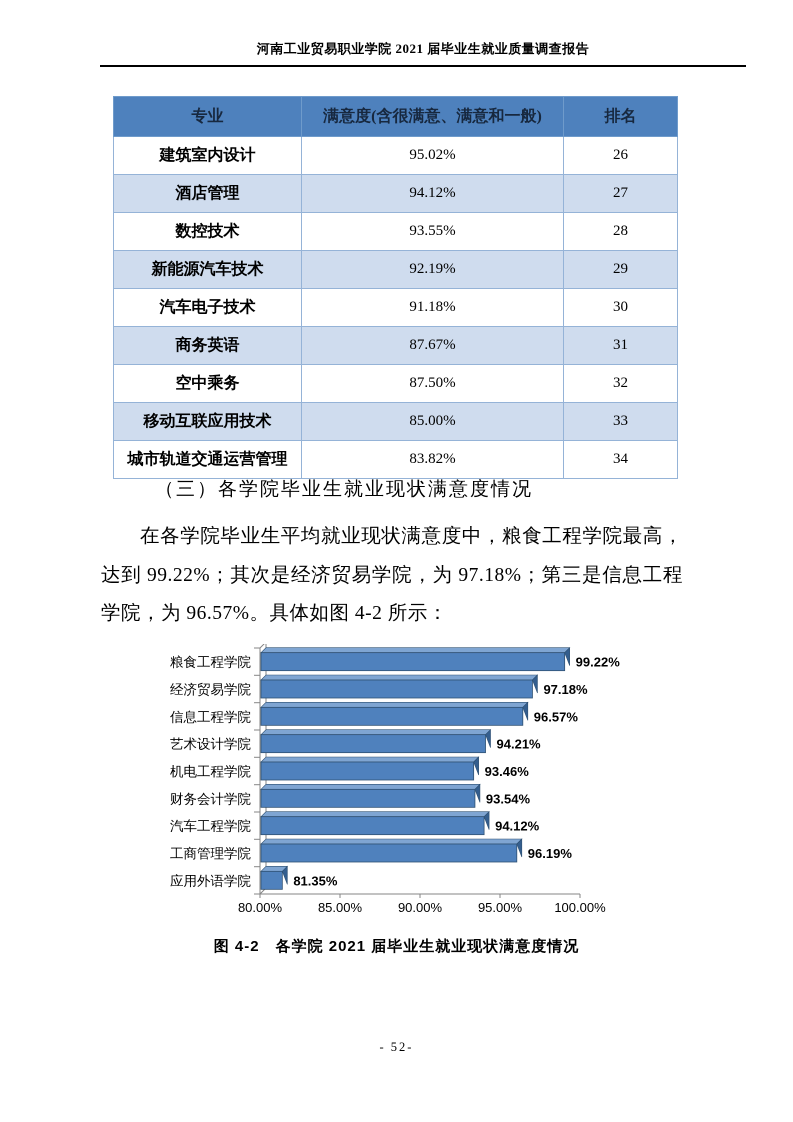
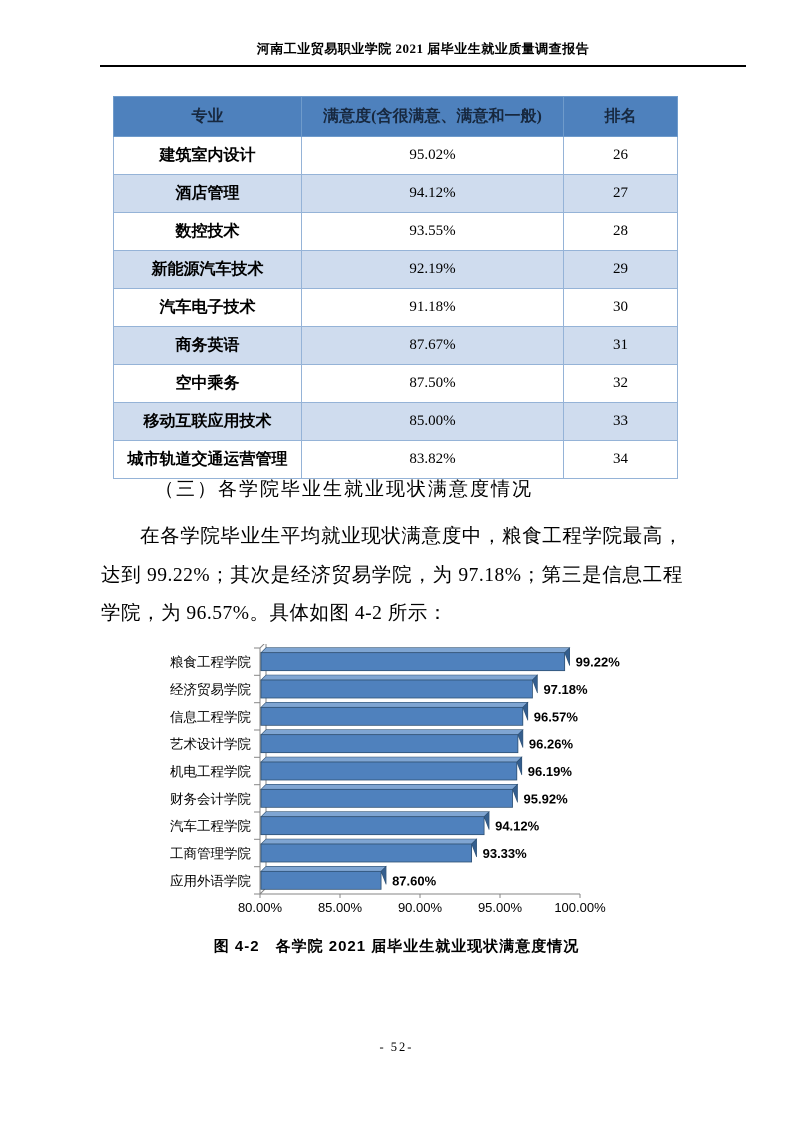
艺术设计学院: 94.21% -> 96.26%
机电工程学院: 93.46% -> 96.19%
财务会计学院: 93.54% -> 95.92%
工商管理学院: 96.19% -> 93.33%
应用外语学院: 81.35% -> 87.60%
